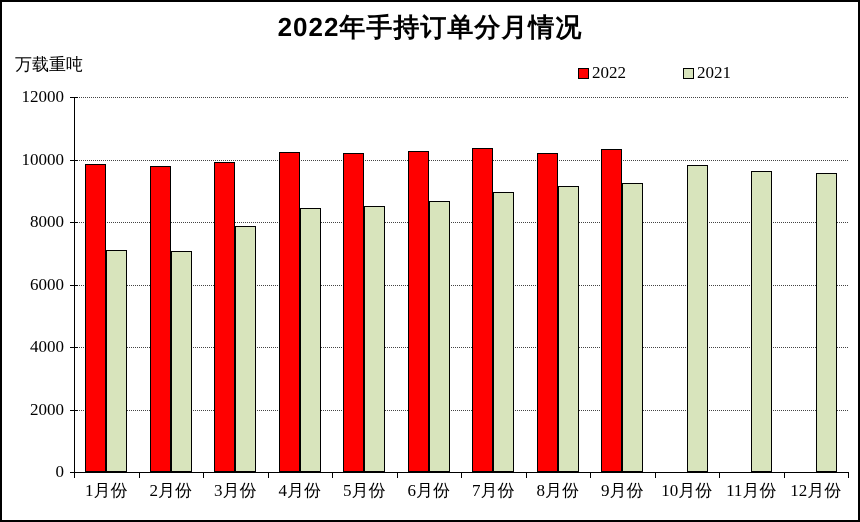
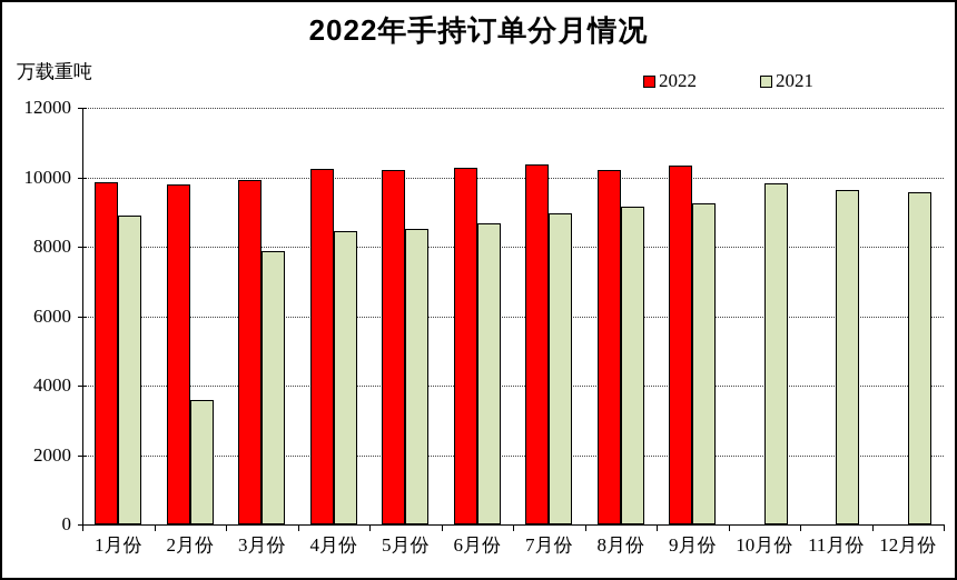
2021/1月份: 7100 -> 8900
2021/2月份: 7100 -> 3600
